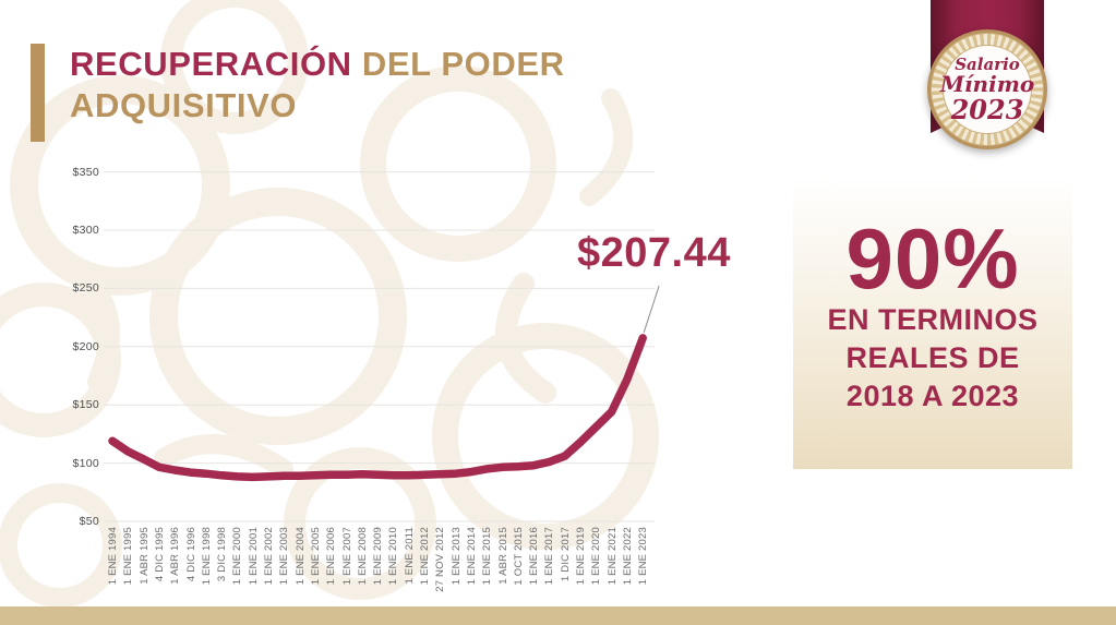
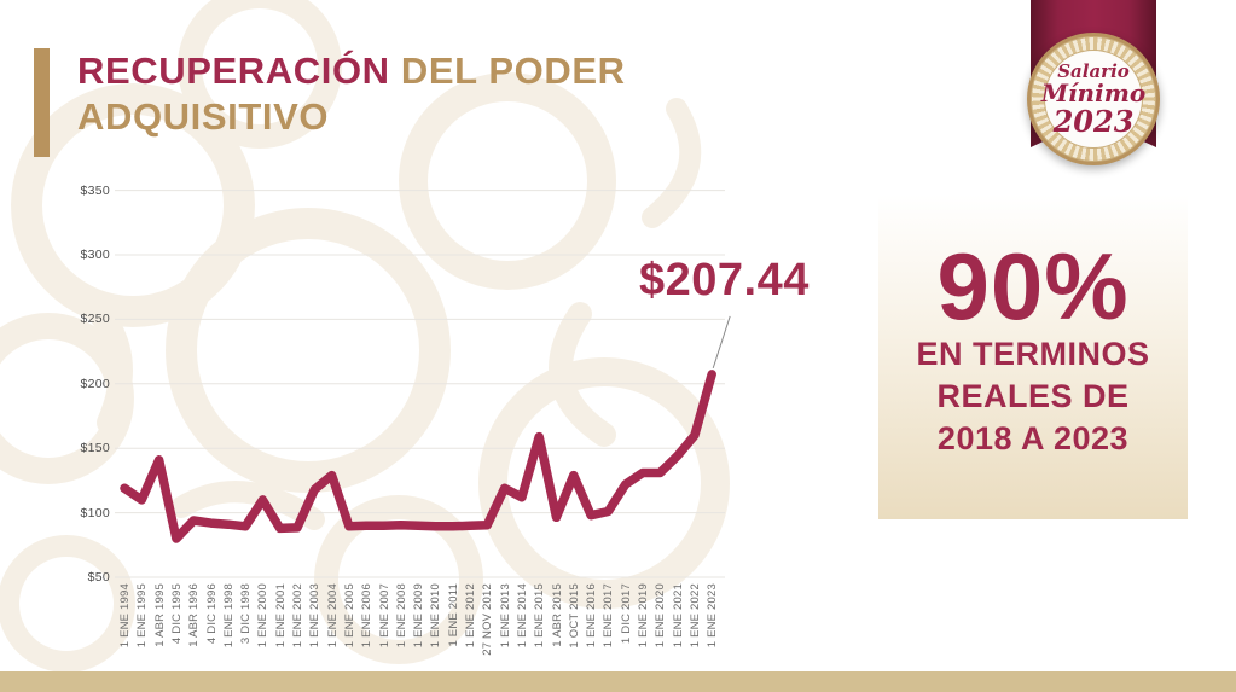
1 ABR 1995: $104 -> $141
4 DIC 1995: $96 -> $80
1 ENE 2000: $88 -> $110
1 ENE 2003: $89 -> $118
1 ENE 2004: $89 -> $129
1 ENE 2013: $91 -> $119
1 ENE 2014: $92 -> $112
1 ENE 2015: $95 -> $159
1 OCT 2015: $97 -> $129
1 DIC 2017: $106 -> $122
1 ENE 2019: $118 -> $131
1 ENE 2022: $172 -> $160
